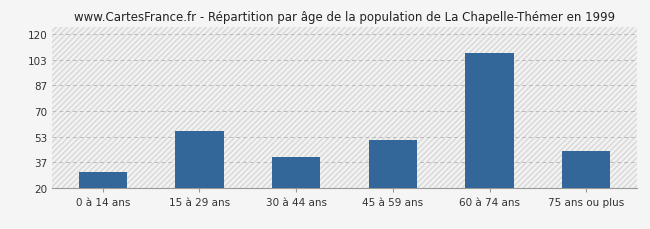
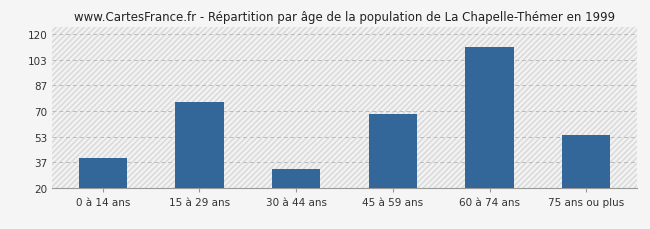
0 à 14 ans: 30 -> 39
15 à 29 ans: 57 -> 76
30 à 44 ans: 40 -> 32
45 à 59 ans: 51 -> 68
60 à 74 ans: 108 -> 112
75 ans ou plus: 44 -> 54
